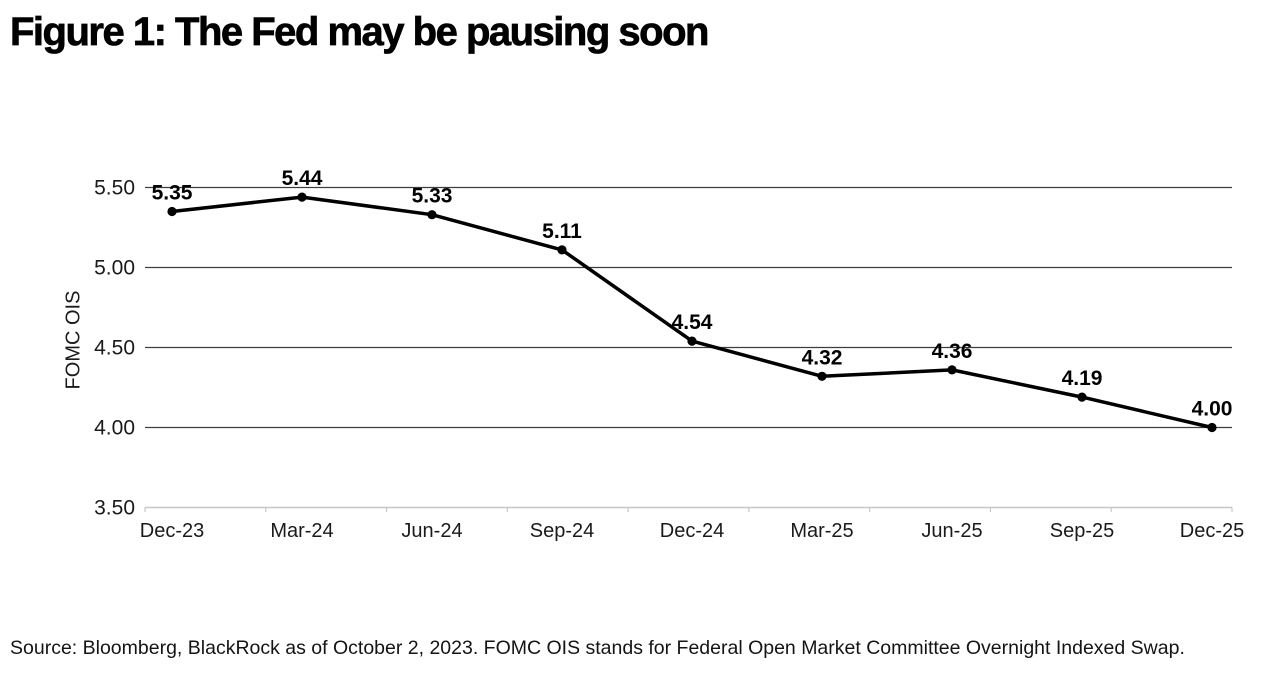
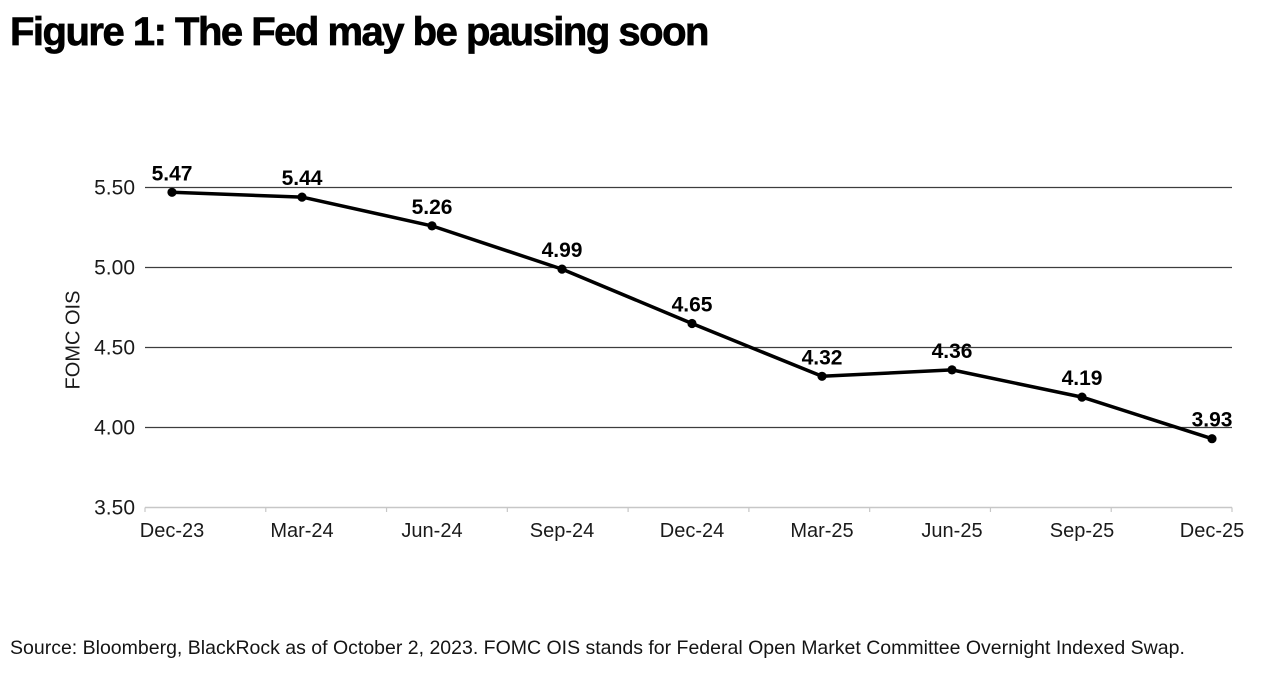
Dec-23: 5.35 -> 5.47
Jun-24: 5.33 -> 5.26
Sep-24: 5.11 -> 4.99
Dec-24: 4.54 -> 4.65
Dec-25: 4.00 -> 3.93
